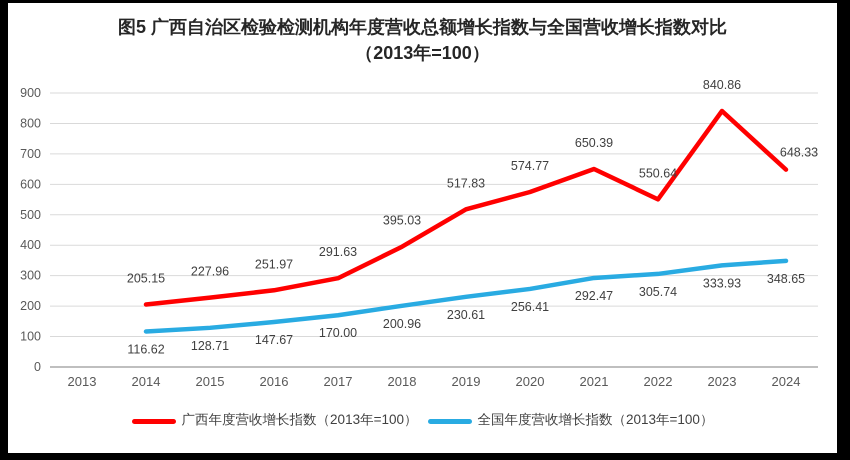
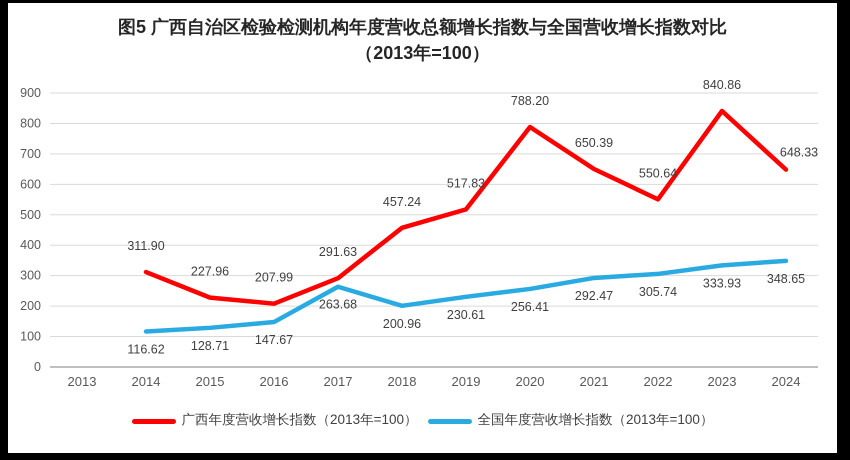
广西年度营收增长指数（2013年=100）/2014: 205.15 -> 311.90
广西年度营收增长指数（2013年=100）/2016: 251.97 -> 207.99
全国年度营收增长指数（2013年=100）/2017: 170.00 -> 263.68
广西年度营收增长指数（2013年=100）/2018: 395.03 -> 457.24
广西年度营收增长指数（2013年=100）/2020: 574.77 -> 788.20
